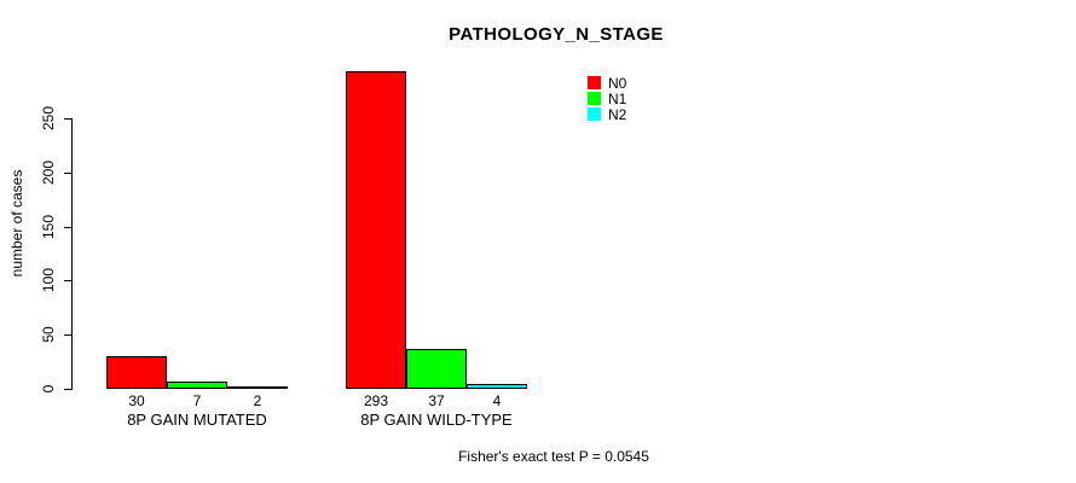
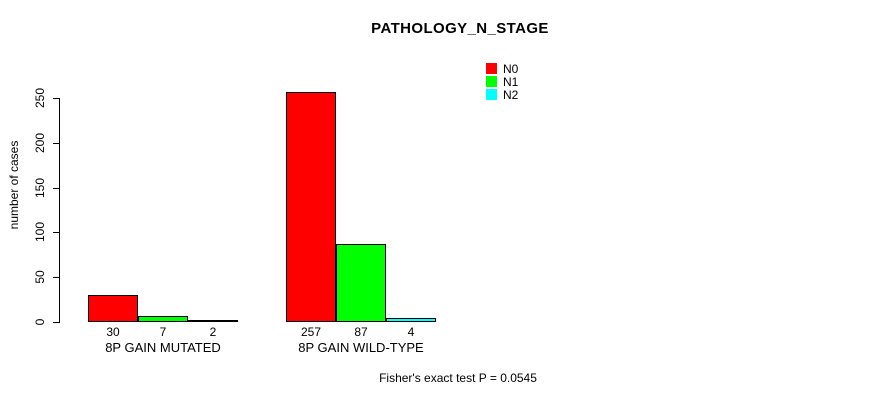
N0/8P GAIN WILD-TYPE: 293 -> 257
N1/8P GAIN WILD-TYPE: 37 -> 87
